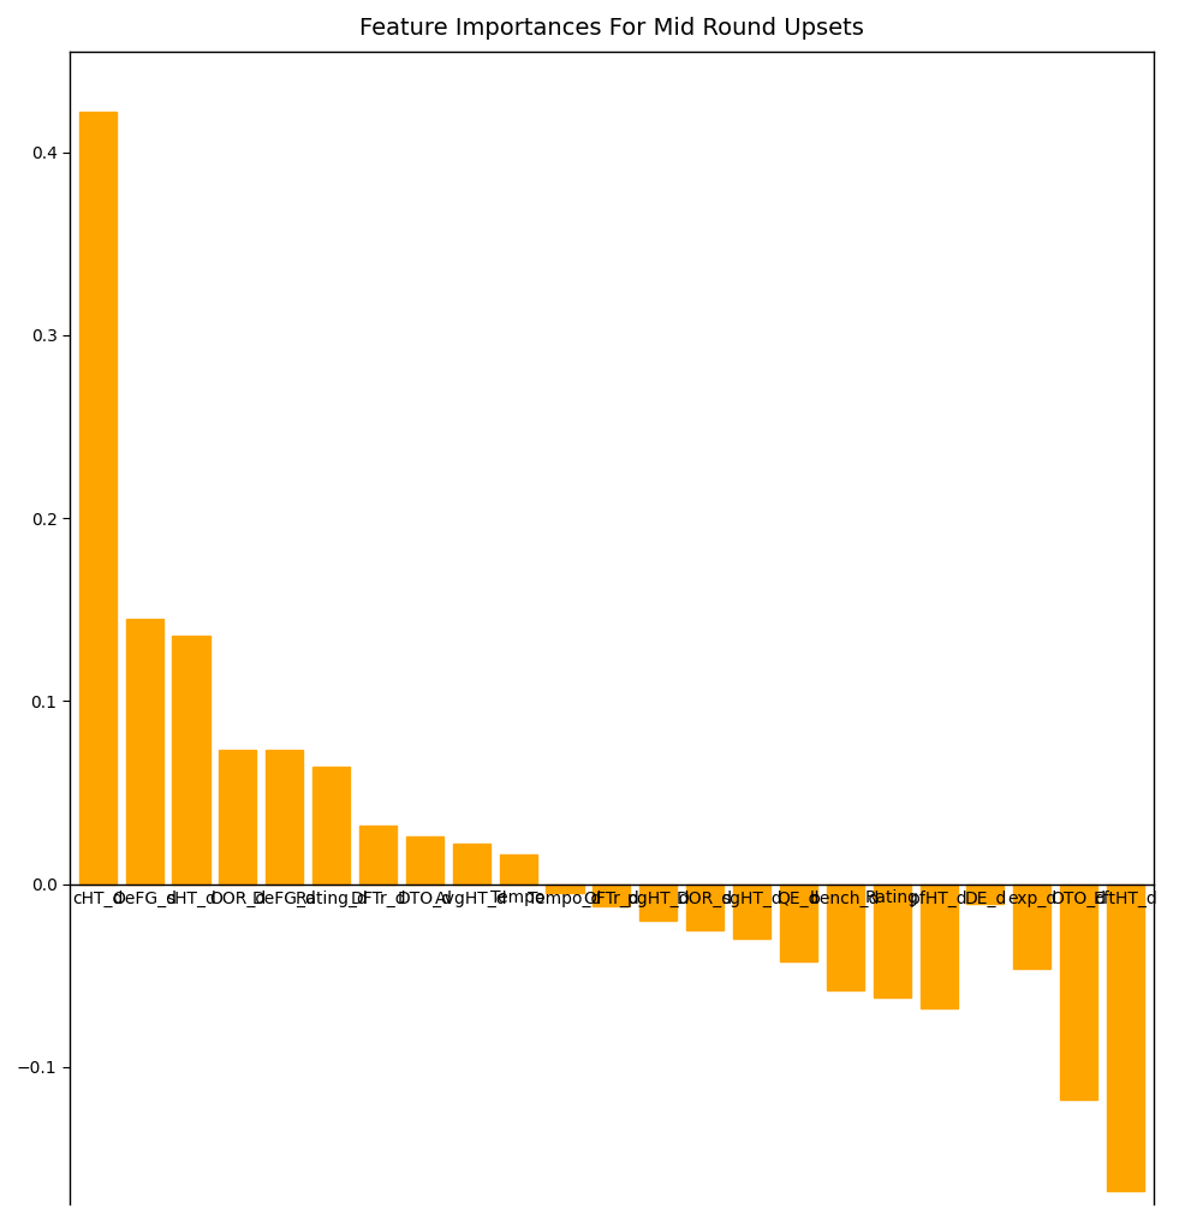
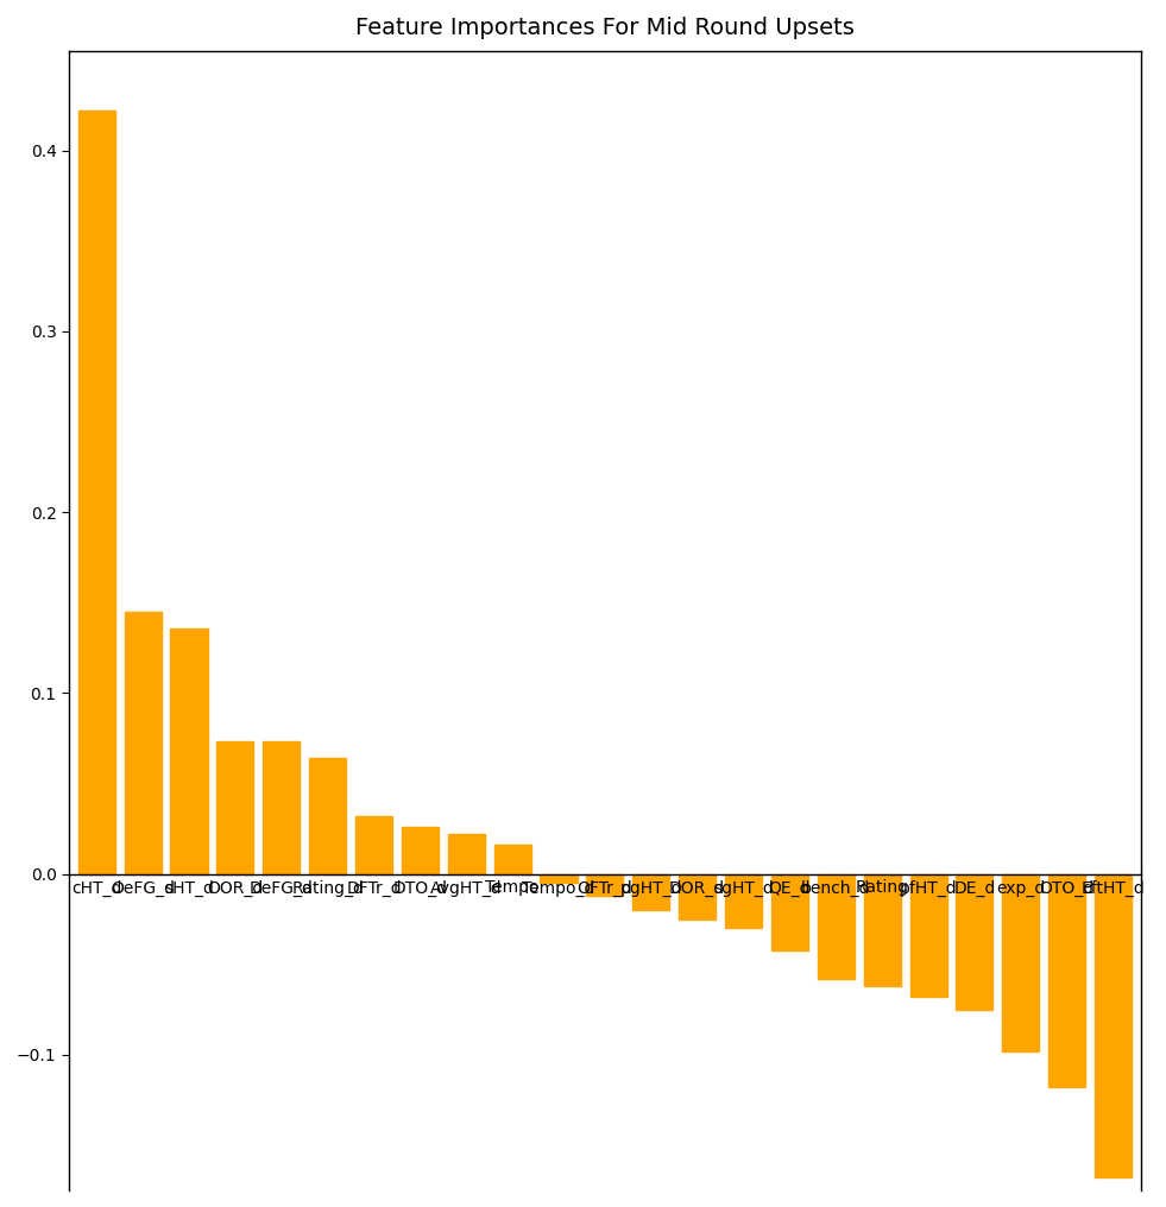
DE_d: -0.011 -> -0.075
exp_d: -0.046 -> -0.098
